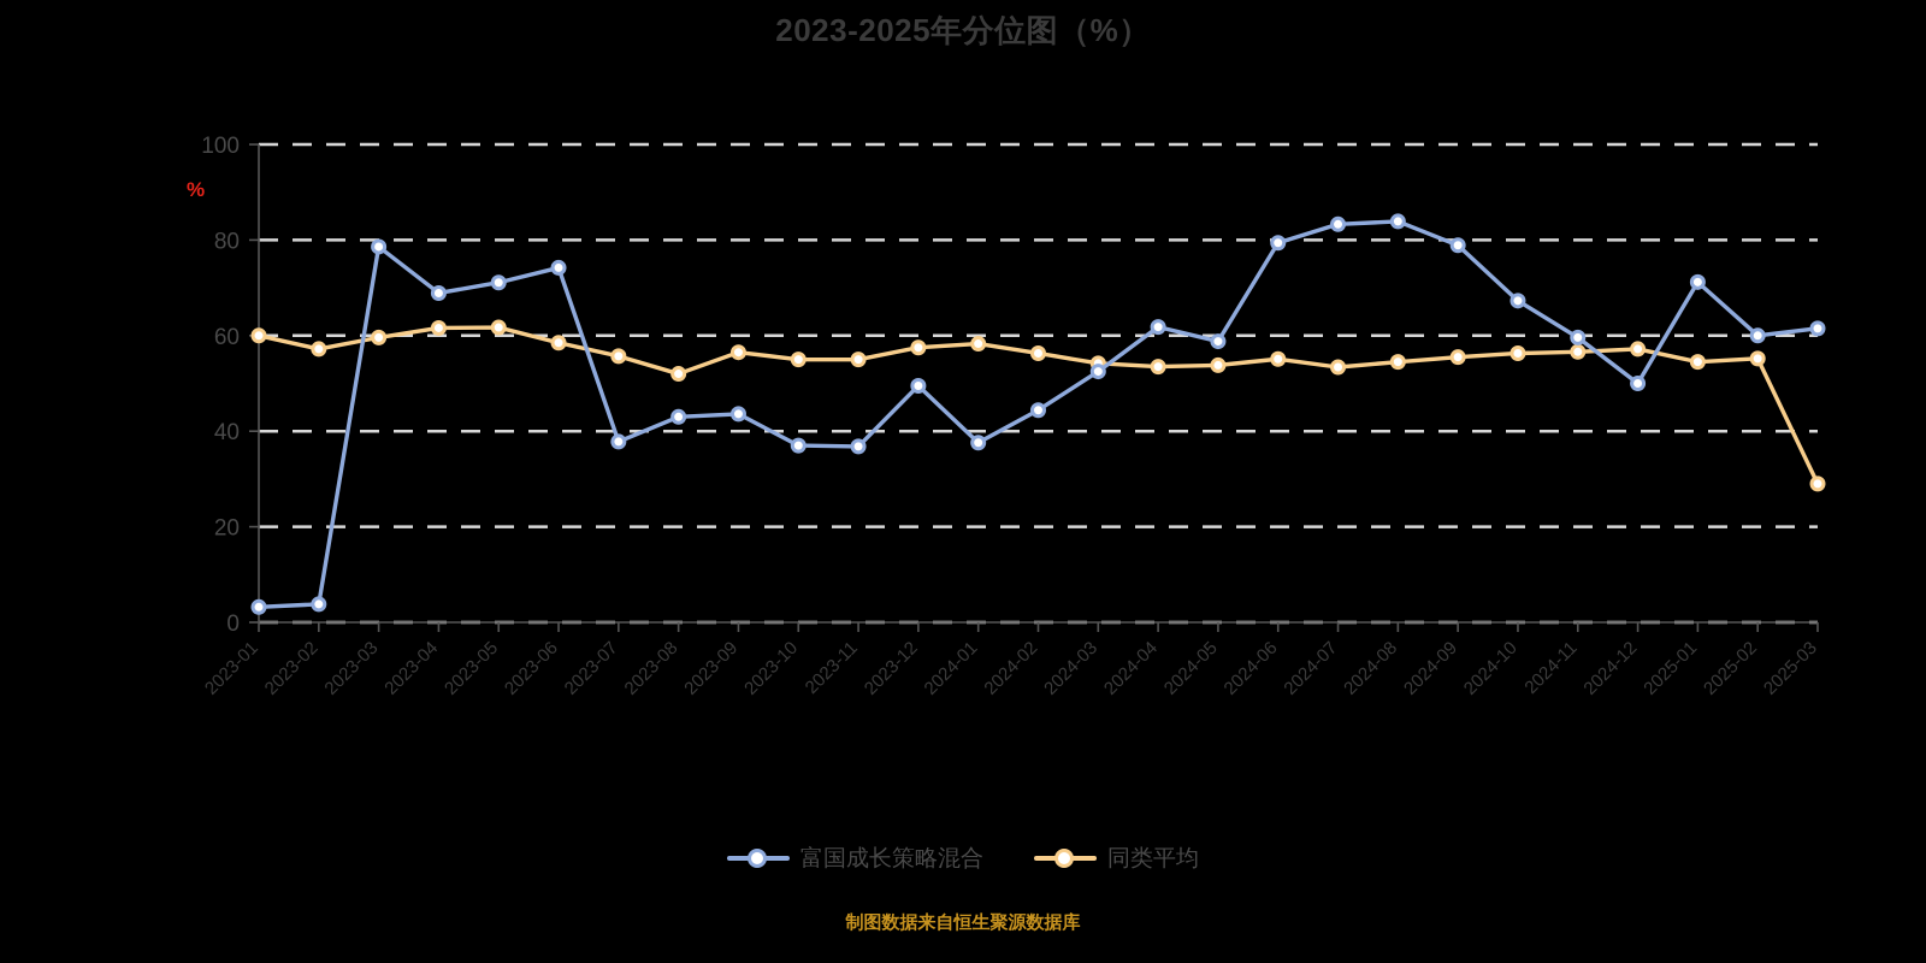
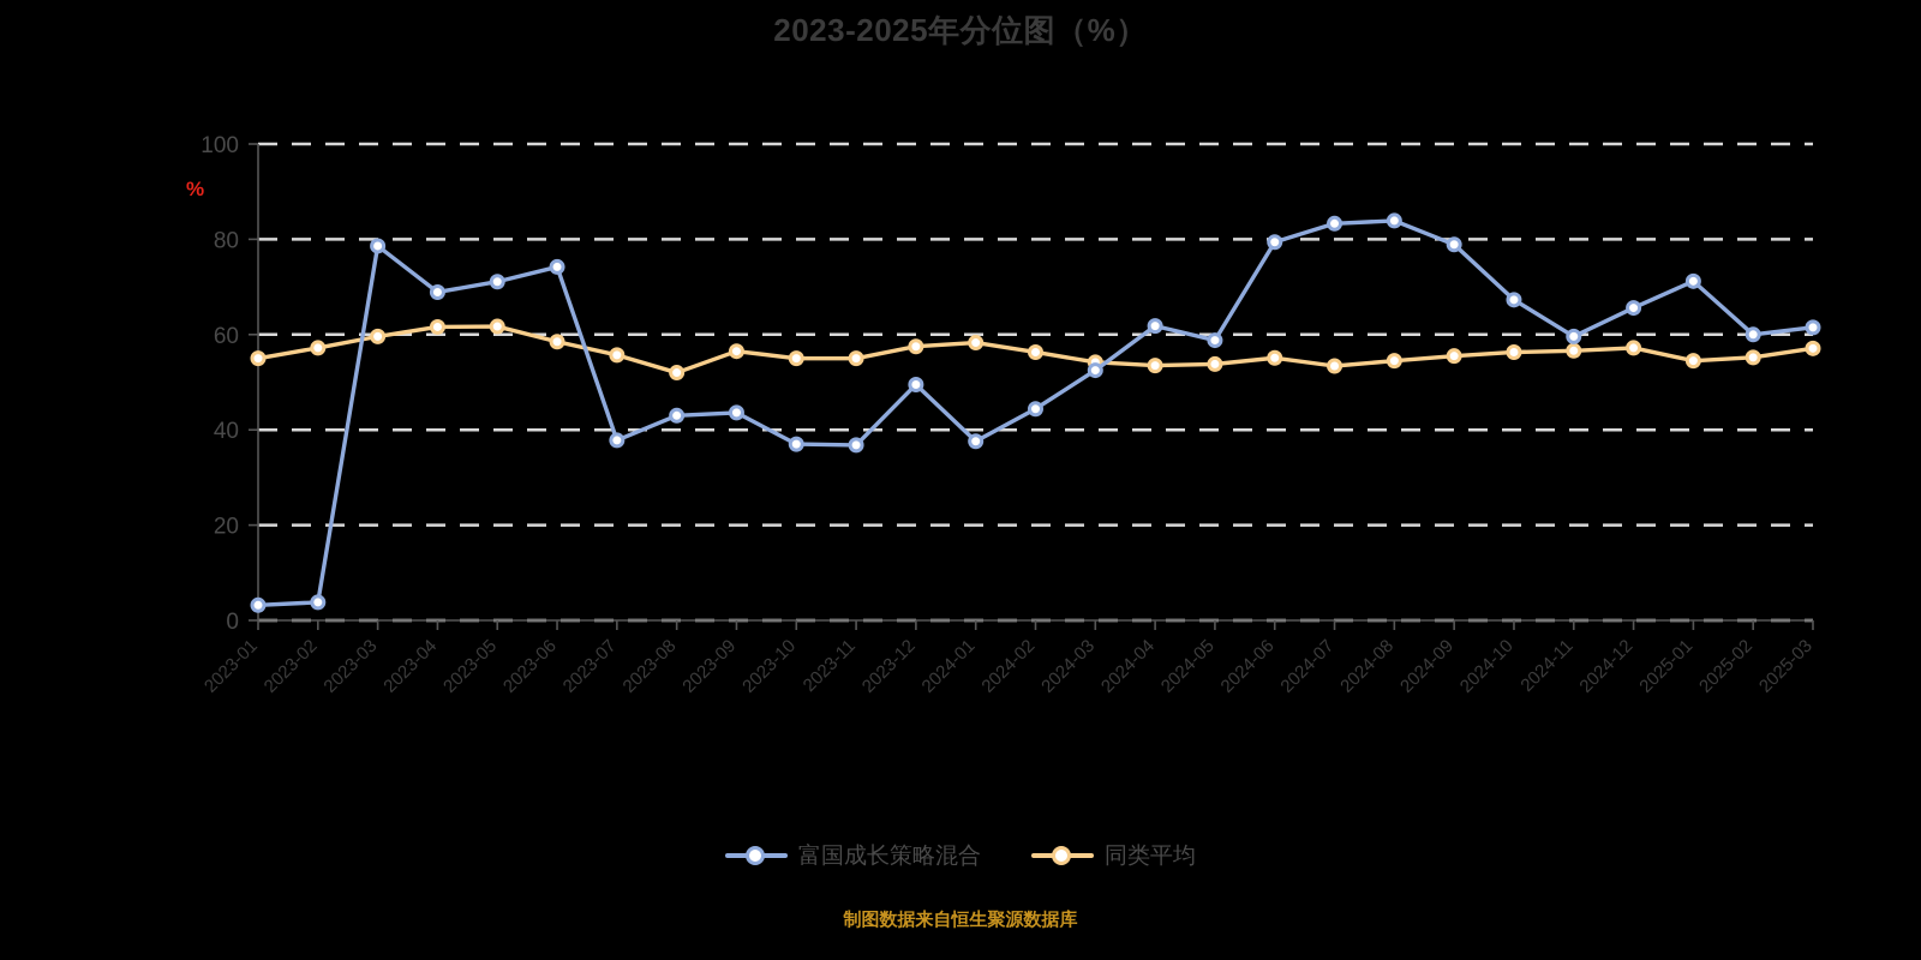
同类平均/2023-01: 60 -> 55
富国成长策略混合/2024-12: 50 -> 66
同类平均/2025-03: 29 -> 57
